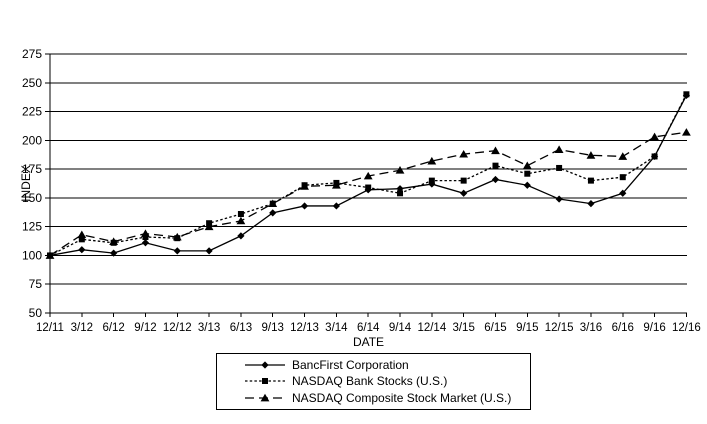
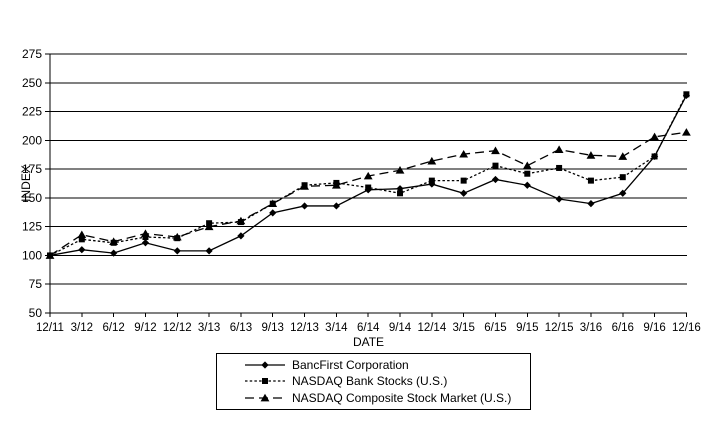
NASDAQ Bank Stocks (U.S.)/6/13: 136 -> 129
